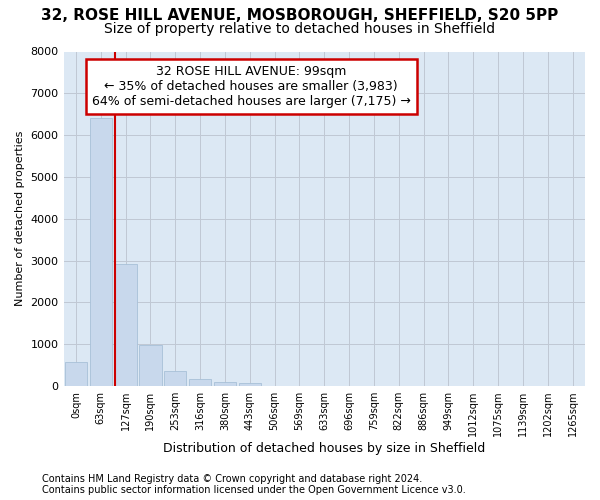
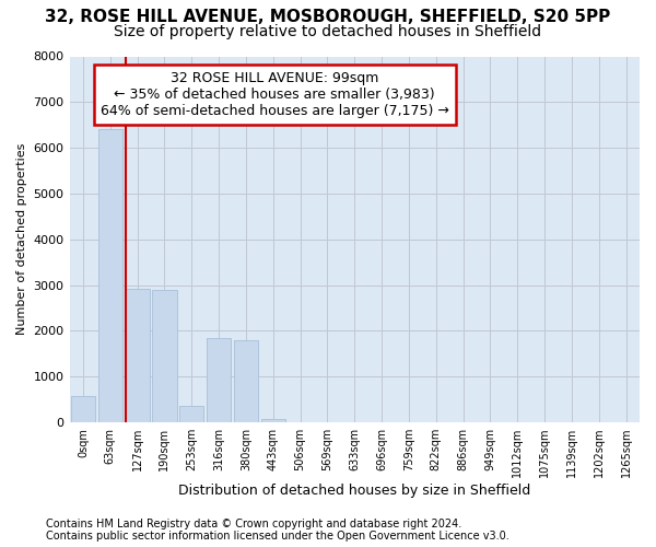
190sqm: 980 -> 2900
316sqm: 170 -> 1850
380sqm: 100 -> 1800
